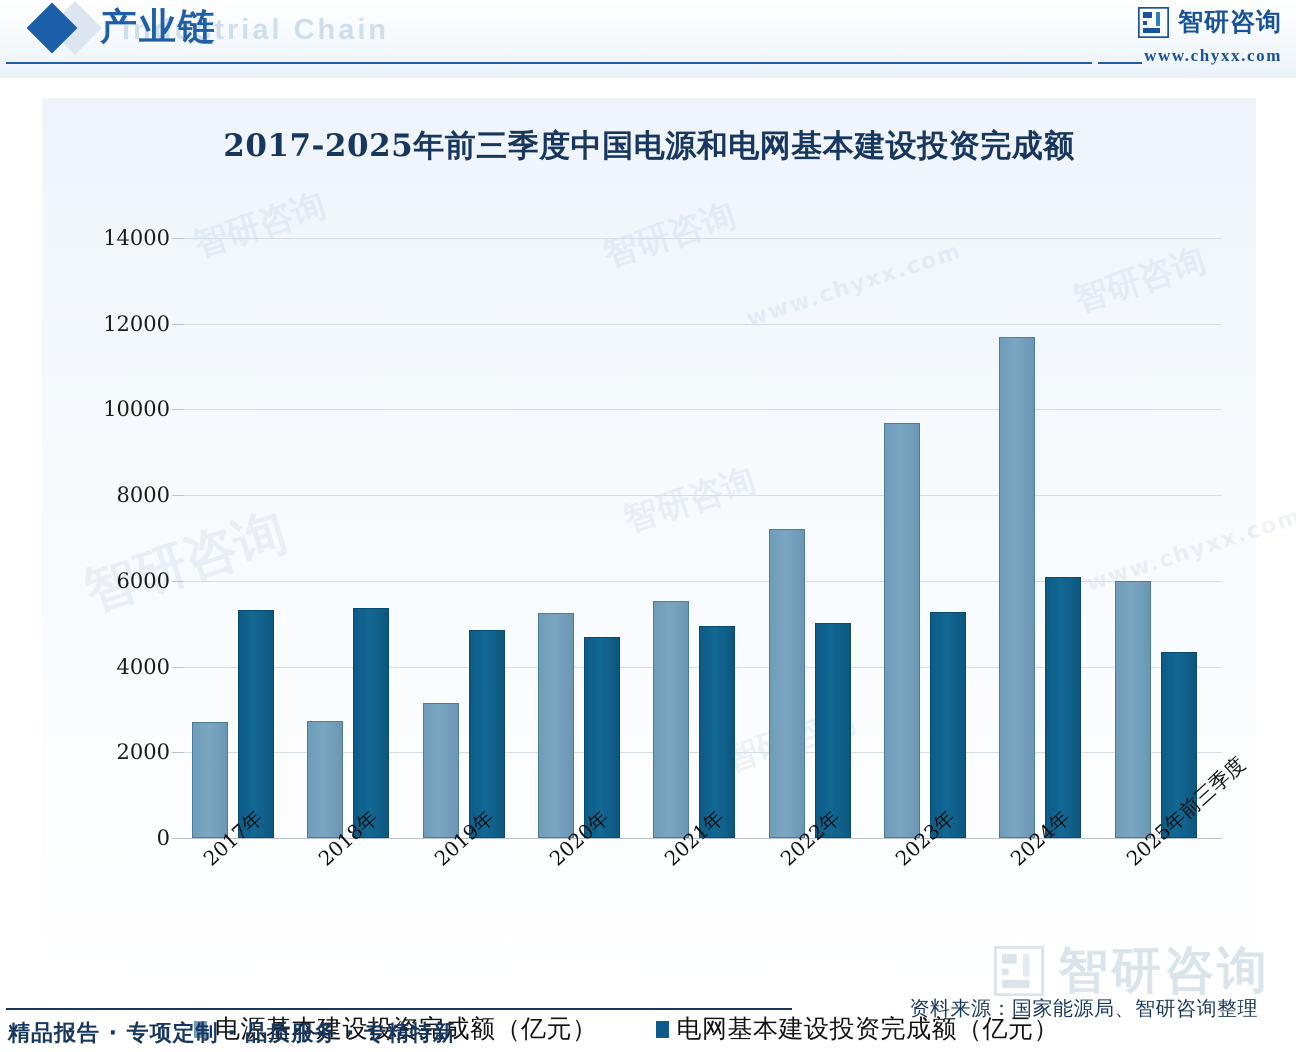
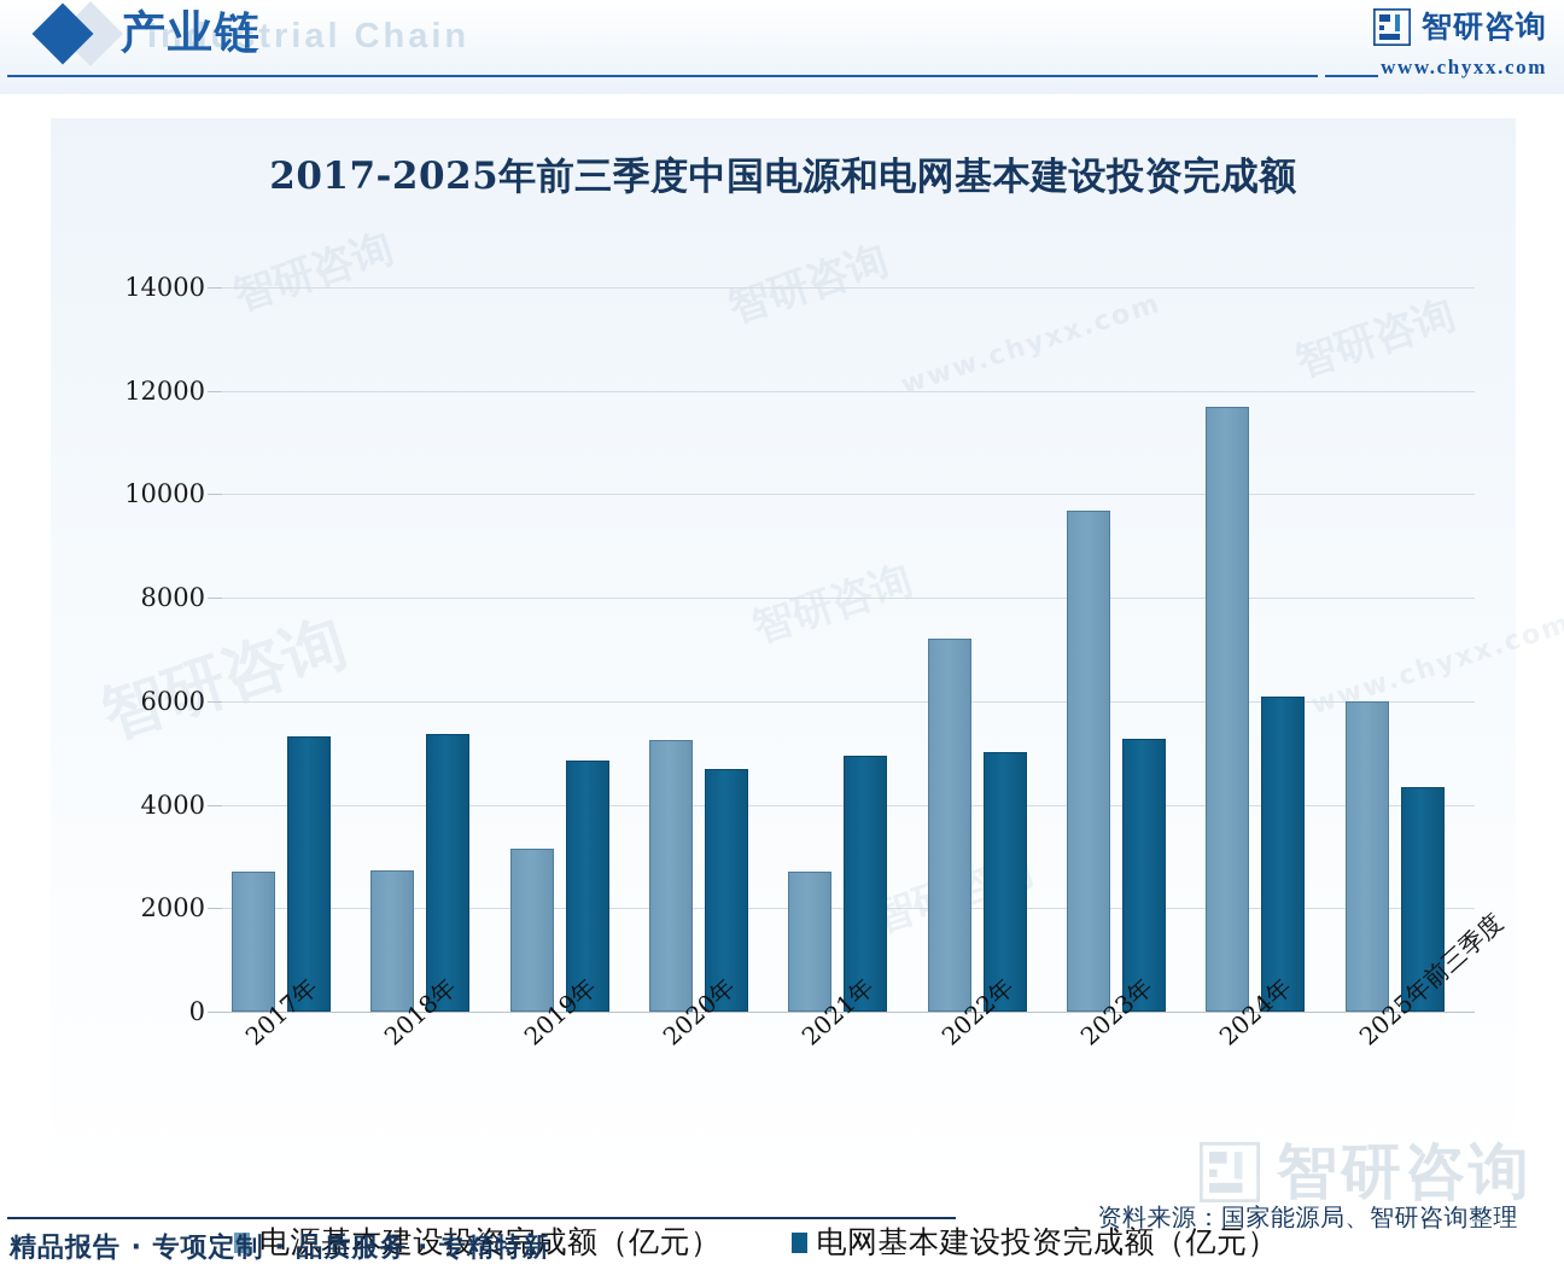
电源基本建设投资完成额（亿元）/2021年: 5500 -> 2700
